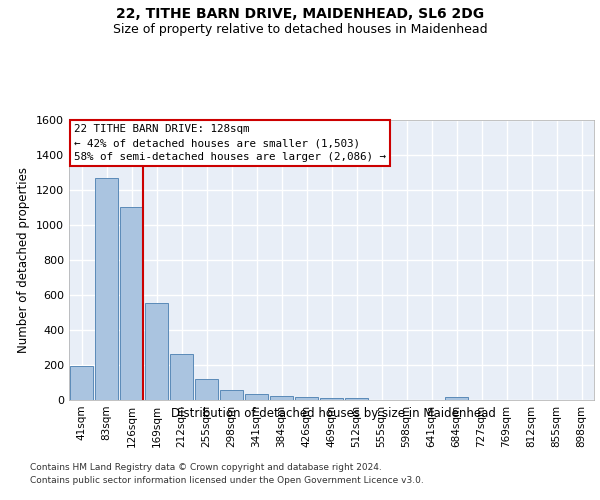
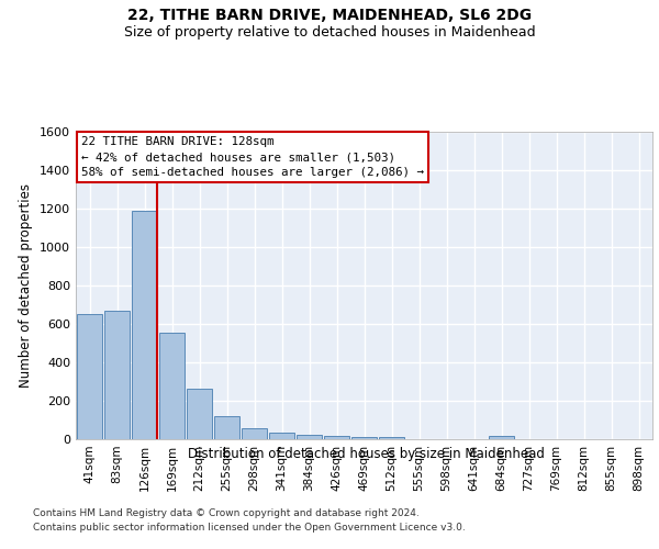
41sqm: 200 -> 650
83sqm: 1270 -> 670
126sqm: 1100 -> 1190
